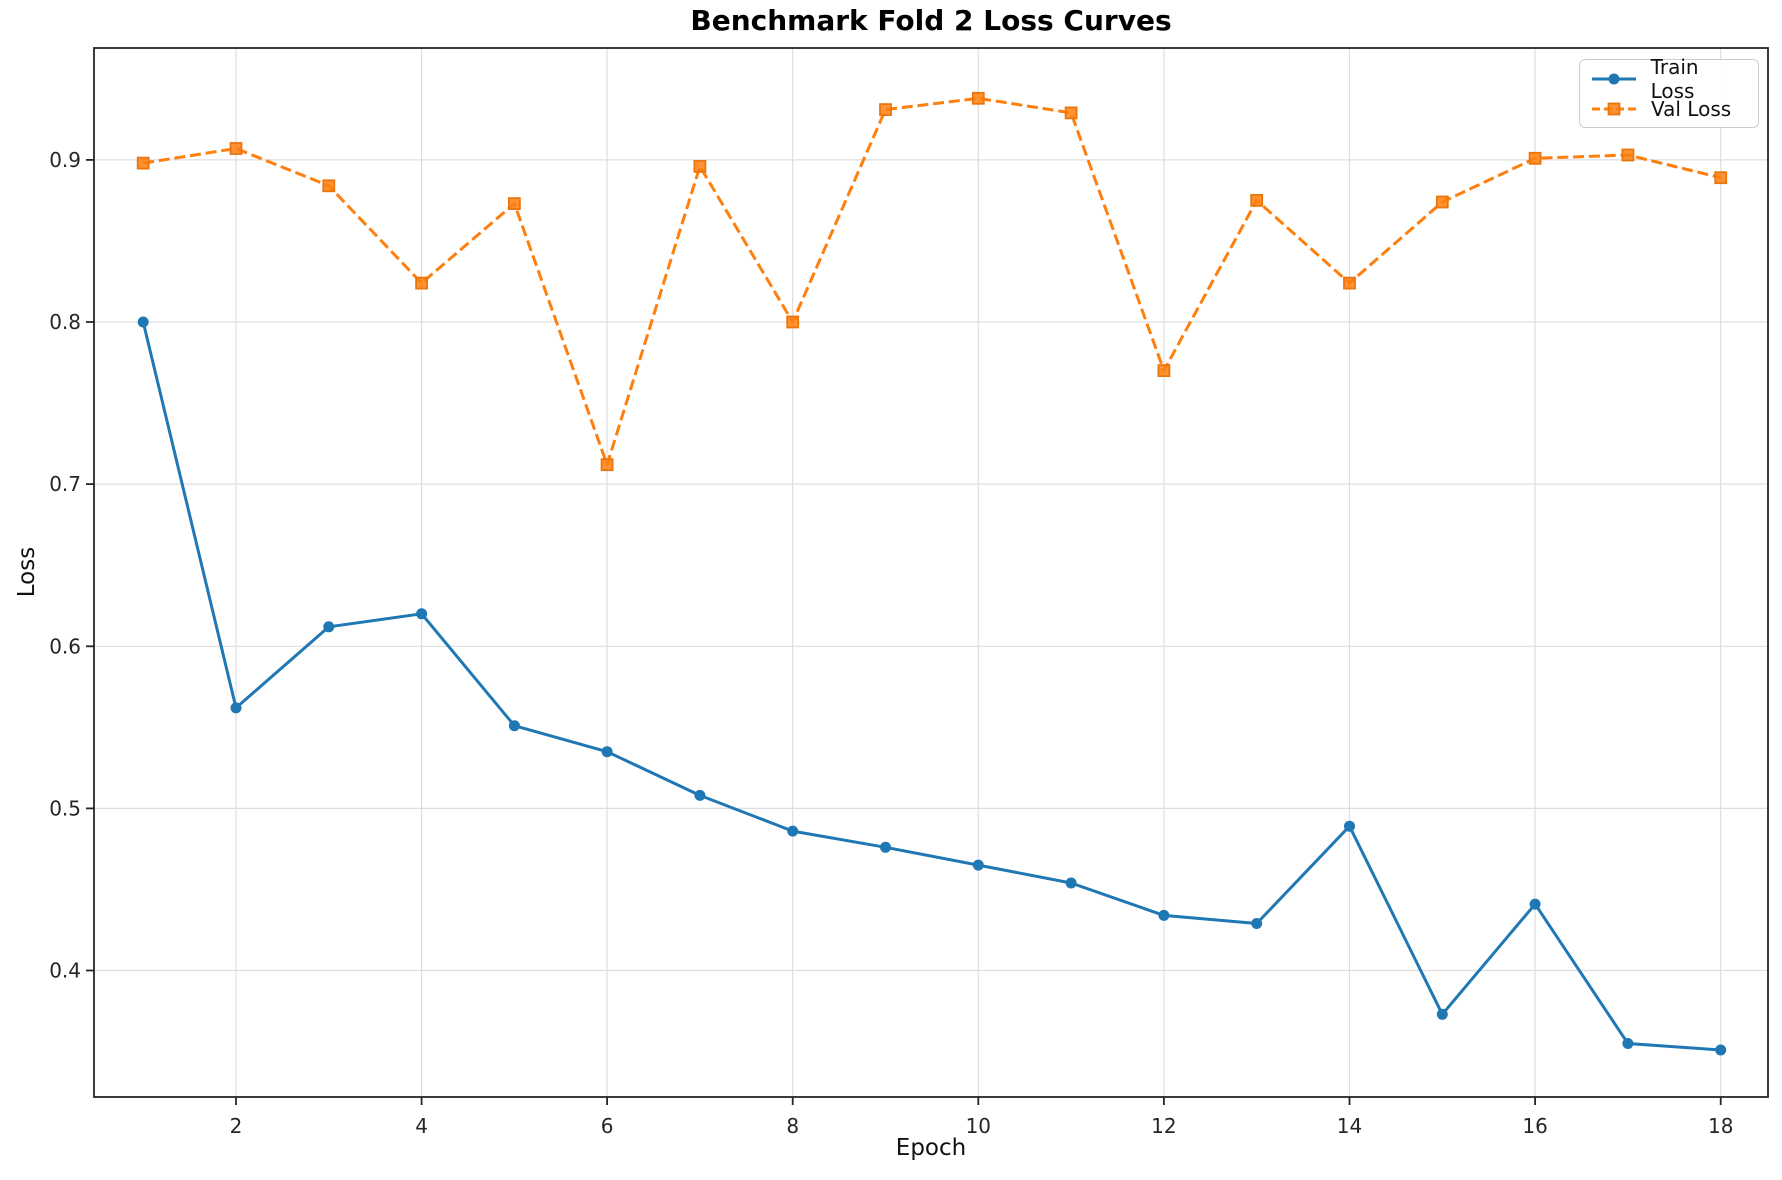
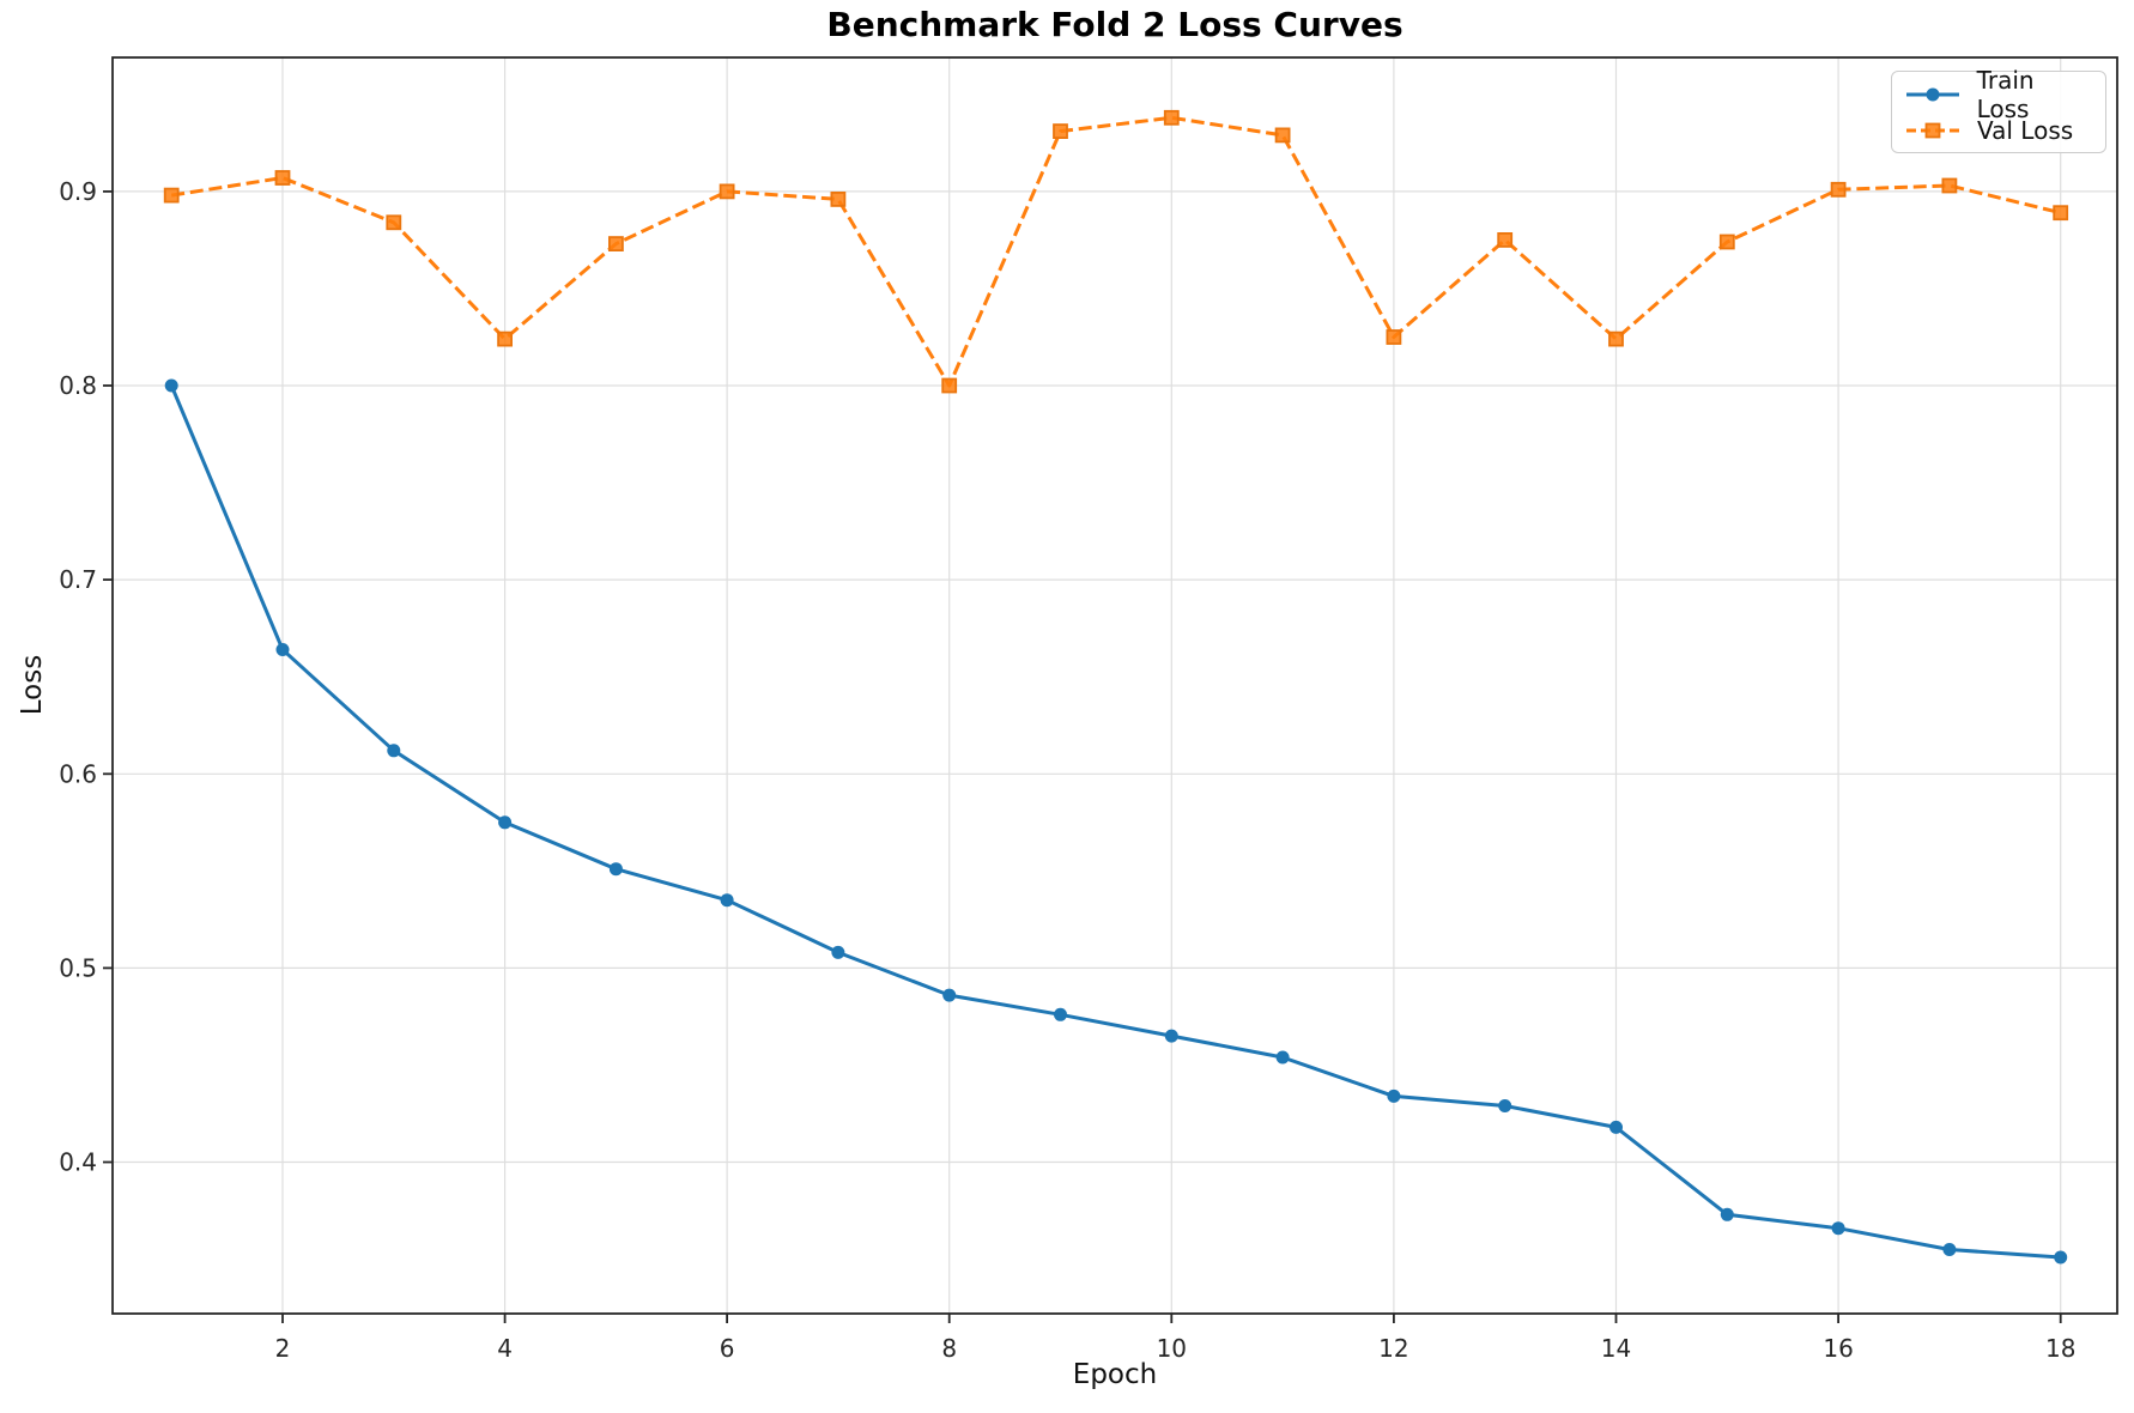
Train Loss/2: 0.562 -> 0.664
Train Loss/4: 0.620 -> 0.575
Val Loss/6: 0.712 -> 0.900
Val Loss/12: 0.770 -> 0.825
Train Loss/14: 0.489 -> 0.418
Train Loss/16: 0.441 -> 0.366
